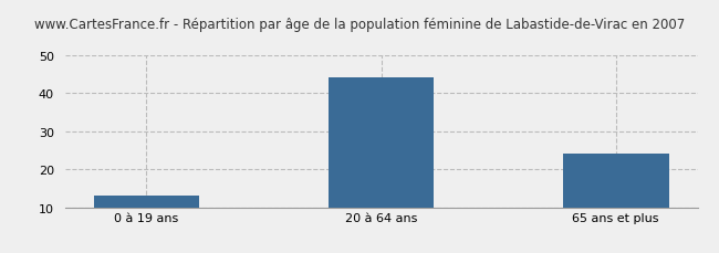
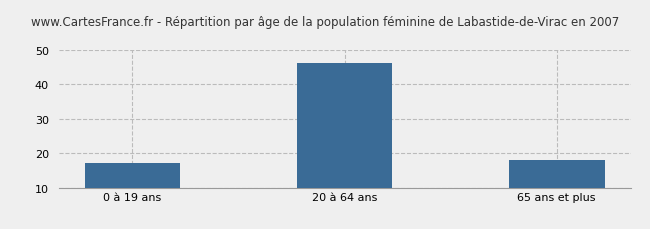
0 à 19 ans: 13 -> 17
20 à 64 ans: 44 -> 46
65 ans et plus: 24 -> 18
